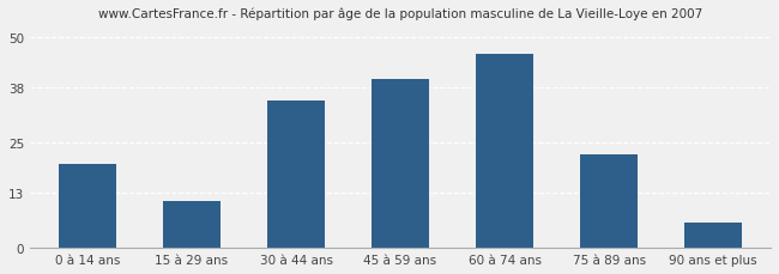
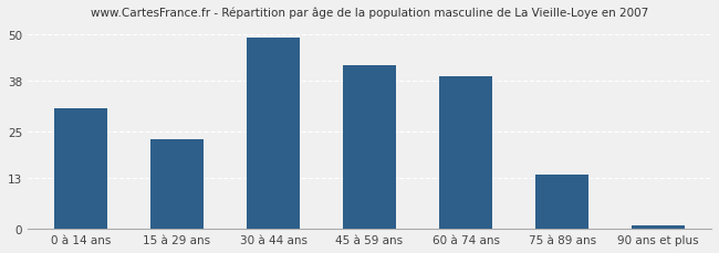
0 à 14 ans: 20 -> 31
15 à 29 ans: 11 -> 23
30 à 44 ans: 35 -> 49
45 à 59 ans: 40 -> 42
60 à 74 ans: 46 -> 39
75 à 89 ans: 22 -> 14
90 ans et plus: 6 -> 1
